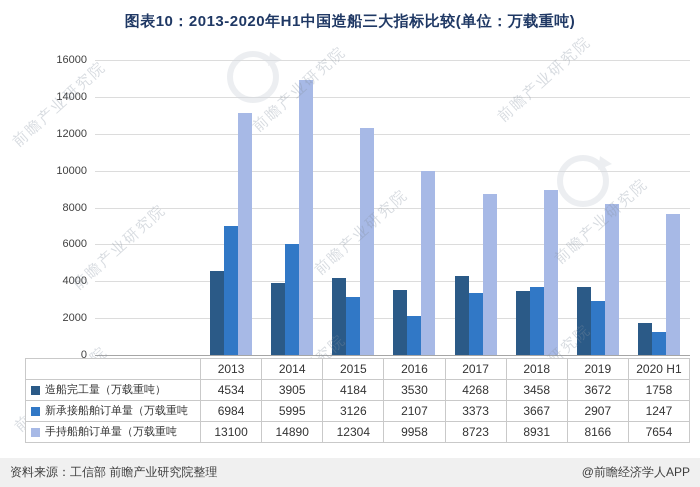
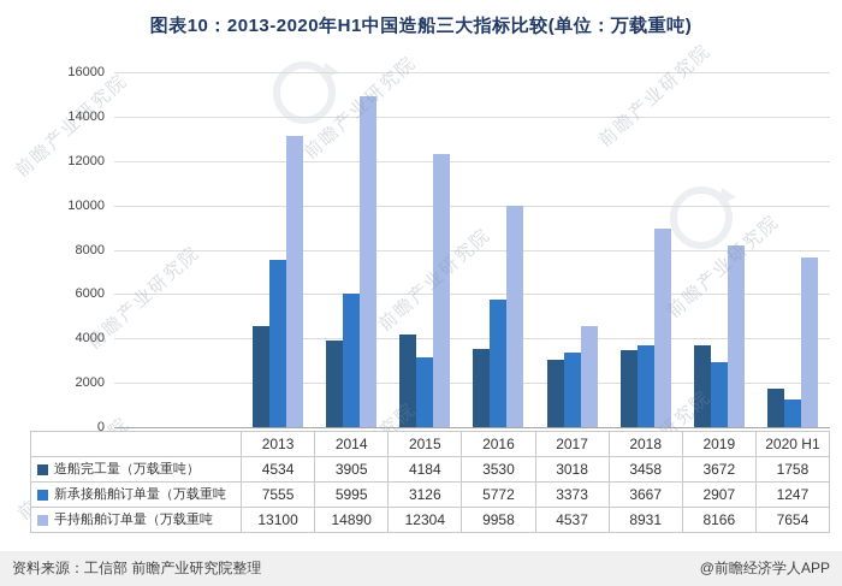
新承接船舶订单量（万载重吨/2013: 6984 -> 7555
新承接船舶订单量（万载重吨/2016: 2107 -> 5772
造船完工量（万载重吨）/2017: 4268 -> 3018
手持船舶订单量（万载重吨/2017: 8723 -> 4537
